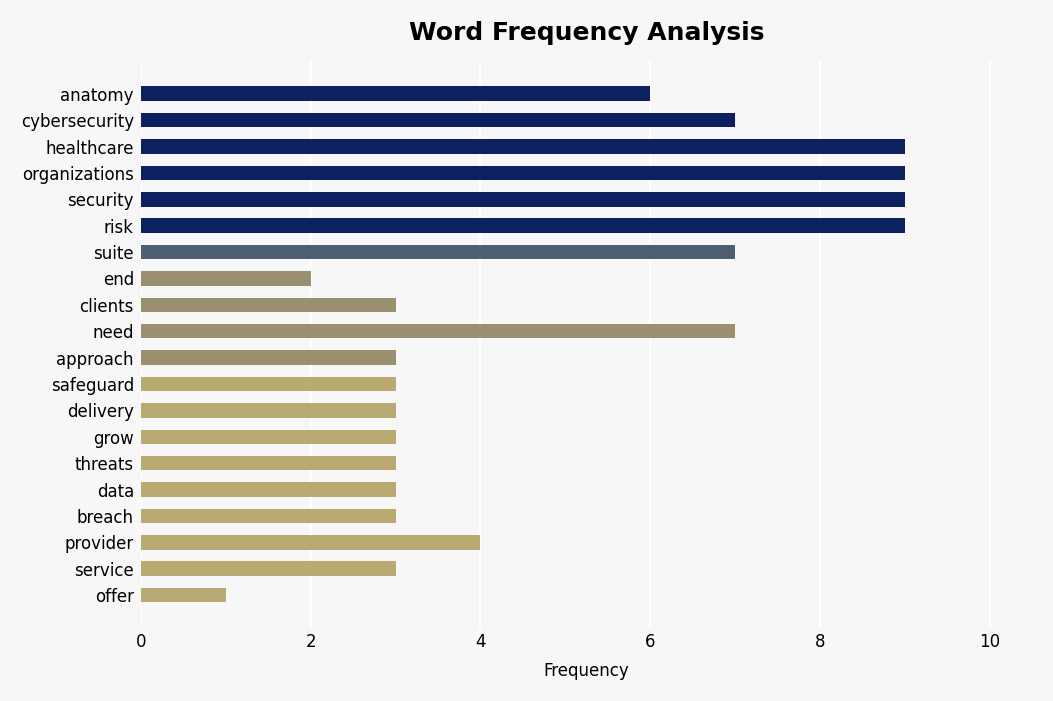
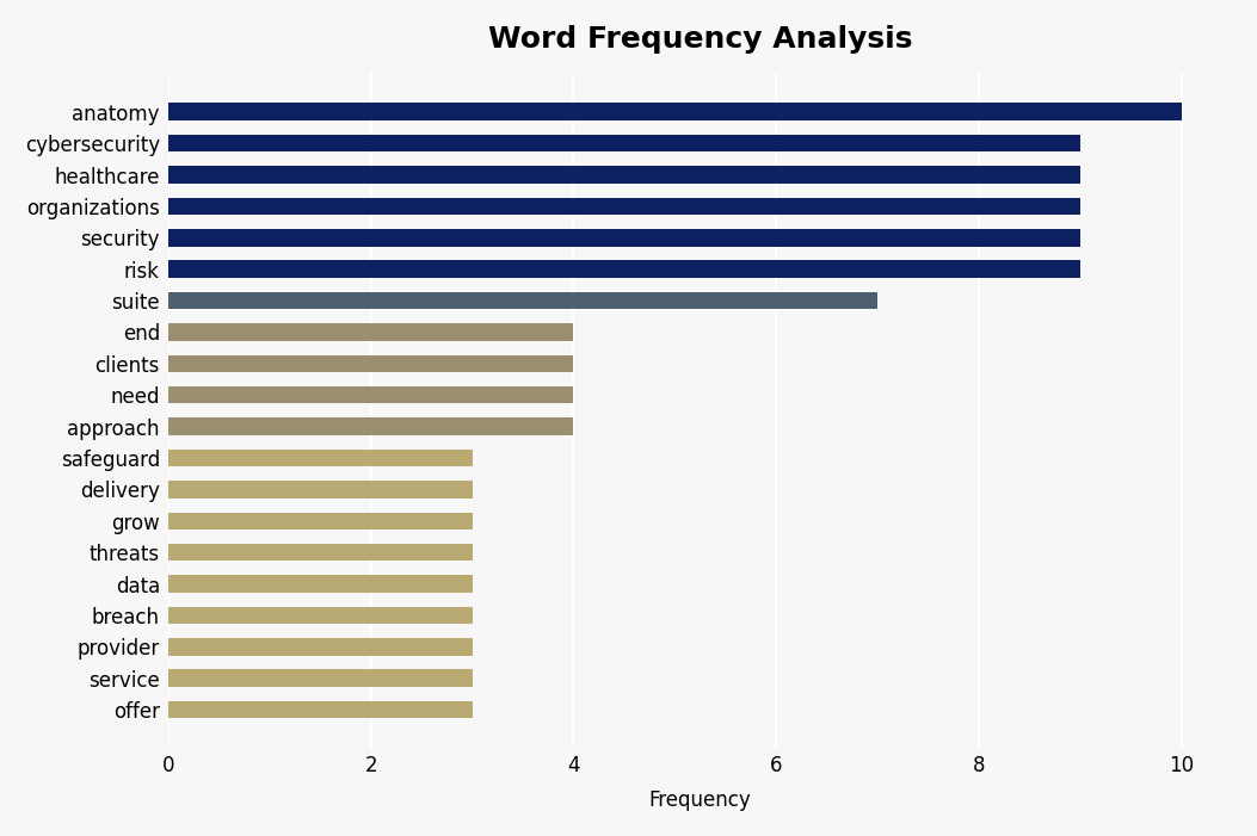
anatomy: 6 -> 10
cybersecurity: 7 -> 9
end: 2 -> 4
clients: 3 -> 4
need: 7 -> 4
approach: 3 -> 4
provider: 4 -> 3
offer: 1 -> 3
